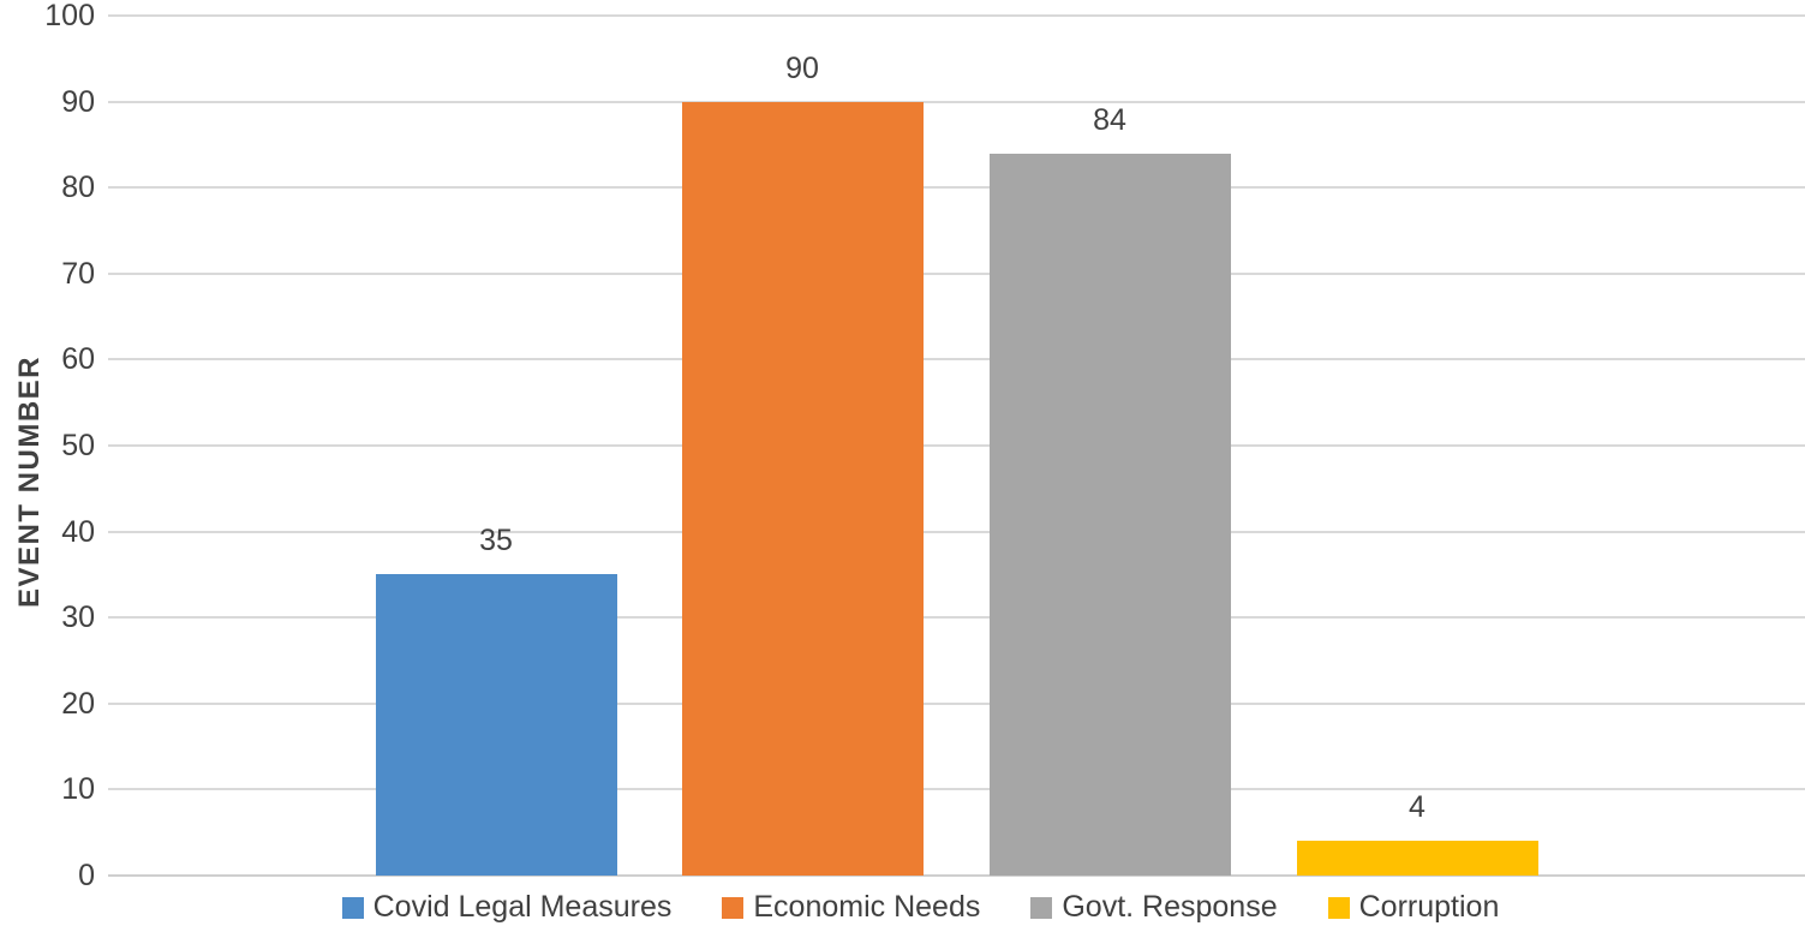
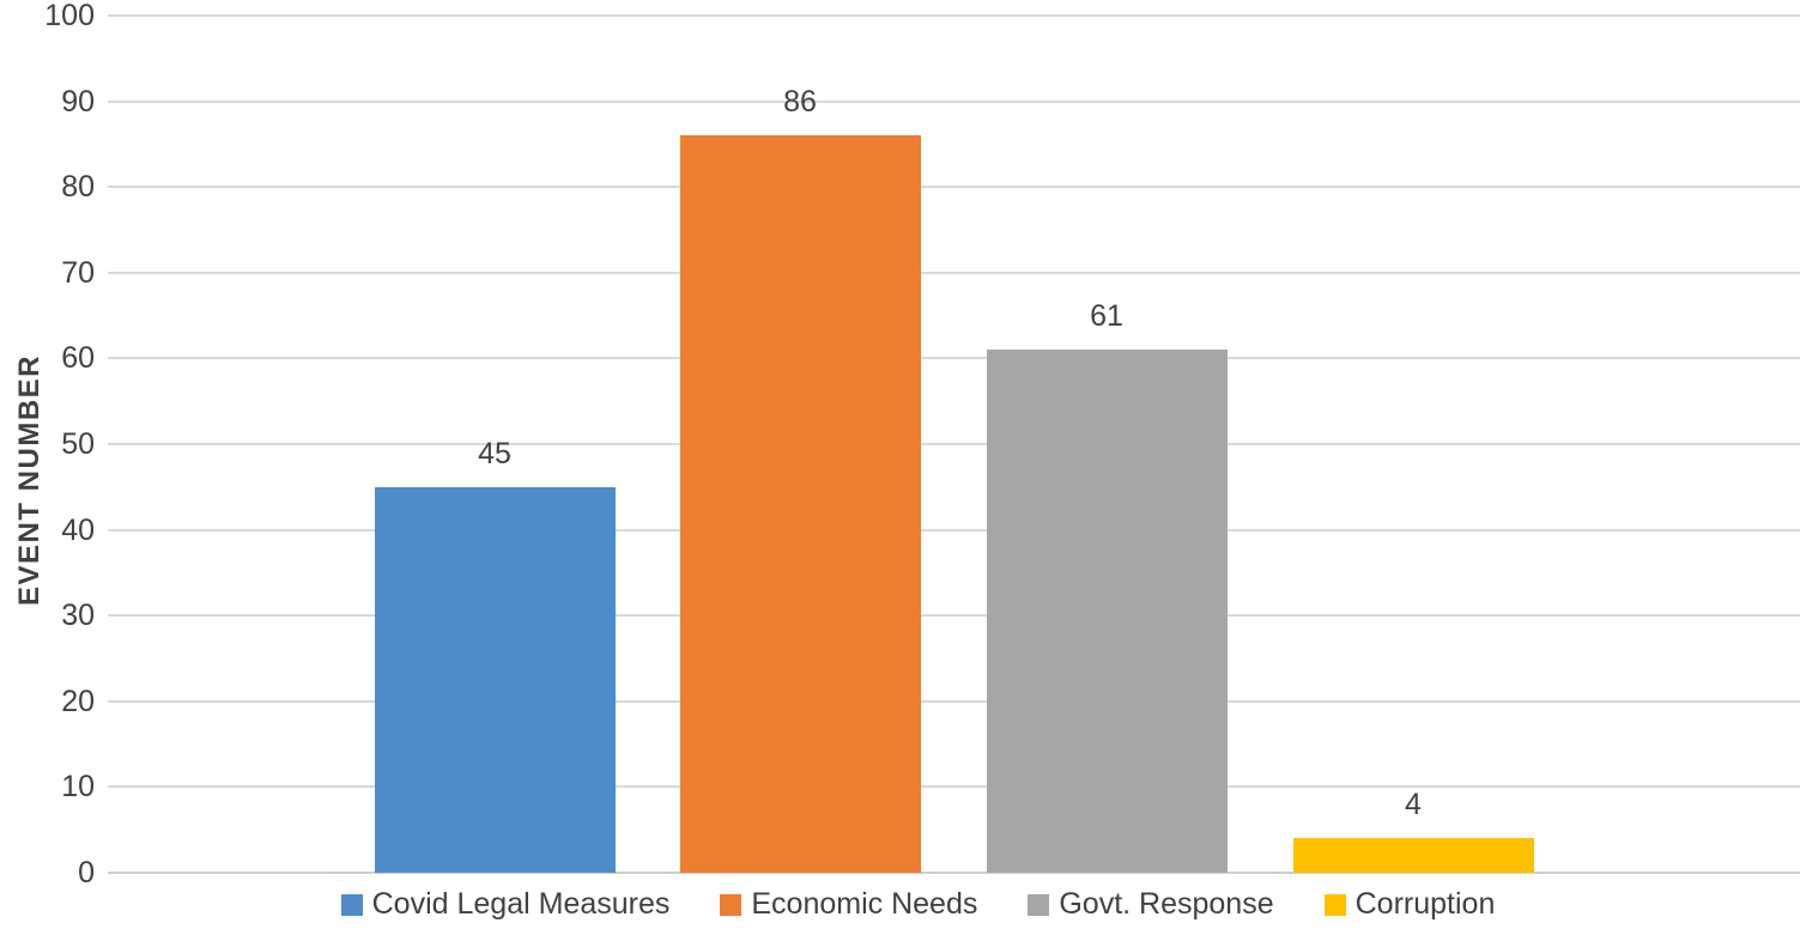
Covid Legal Measures: 35 -> 45
Economic Needs: 90 -> 86
Govt. Response: 84 -> 61
